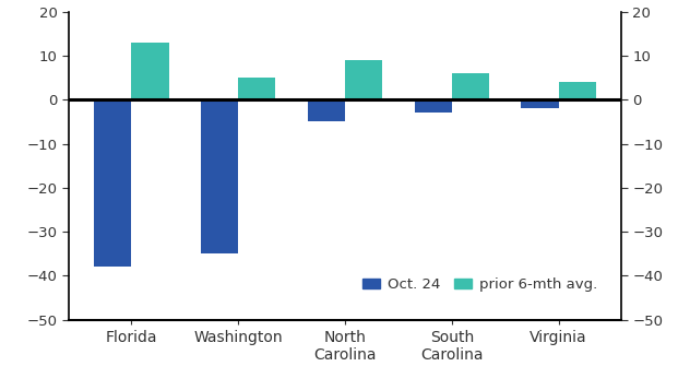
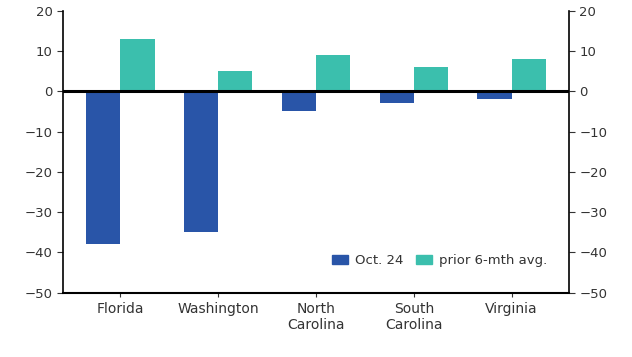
prior 6-mth avg./Virginia: 4 -> 8
